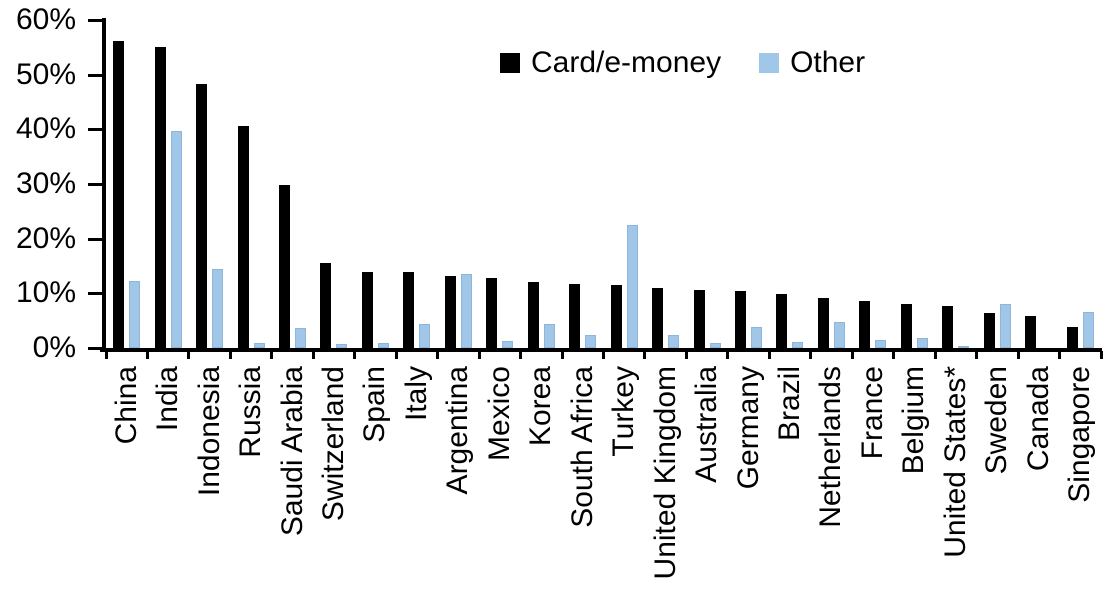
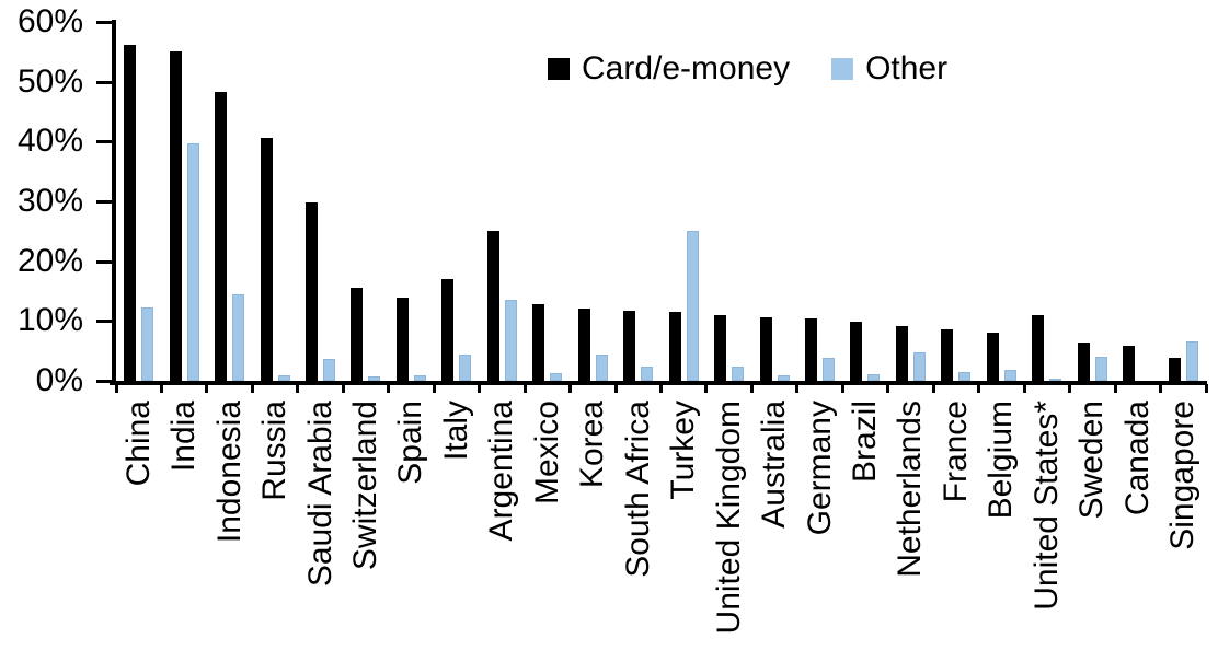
Card/e-money/Italy: 14% -> 17%
Card/e-money/Argentina: 13% -> 25%
Other/Turkey: 22% -> 25%
Card/e-money/United States*: 8% -> 11%
Other/Sweden: 8% -> 4%
